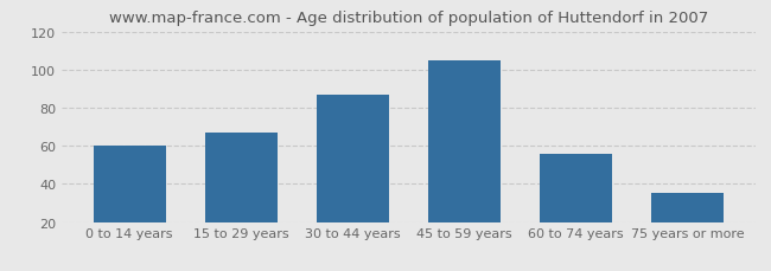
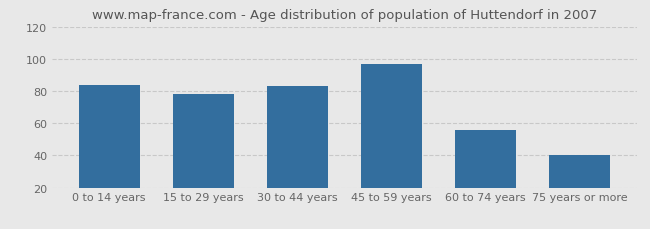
0 to 14 years: 60 -> 84
15 to 29 years: 67 -> 78
30 to 44 years: 87 -> 83
45 to 59 years: 105 -> 97
75 years or more: 35 -> 40
